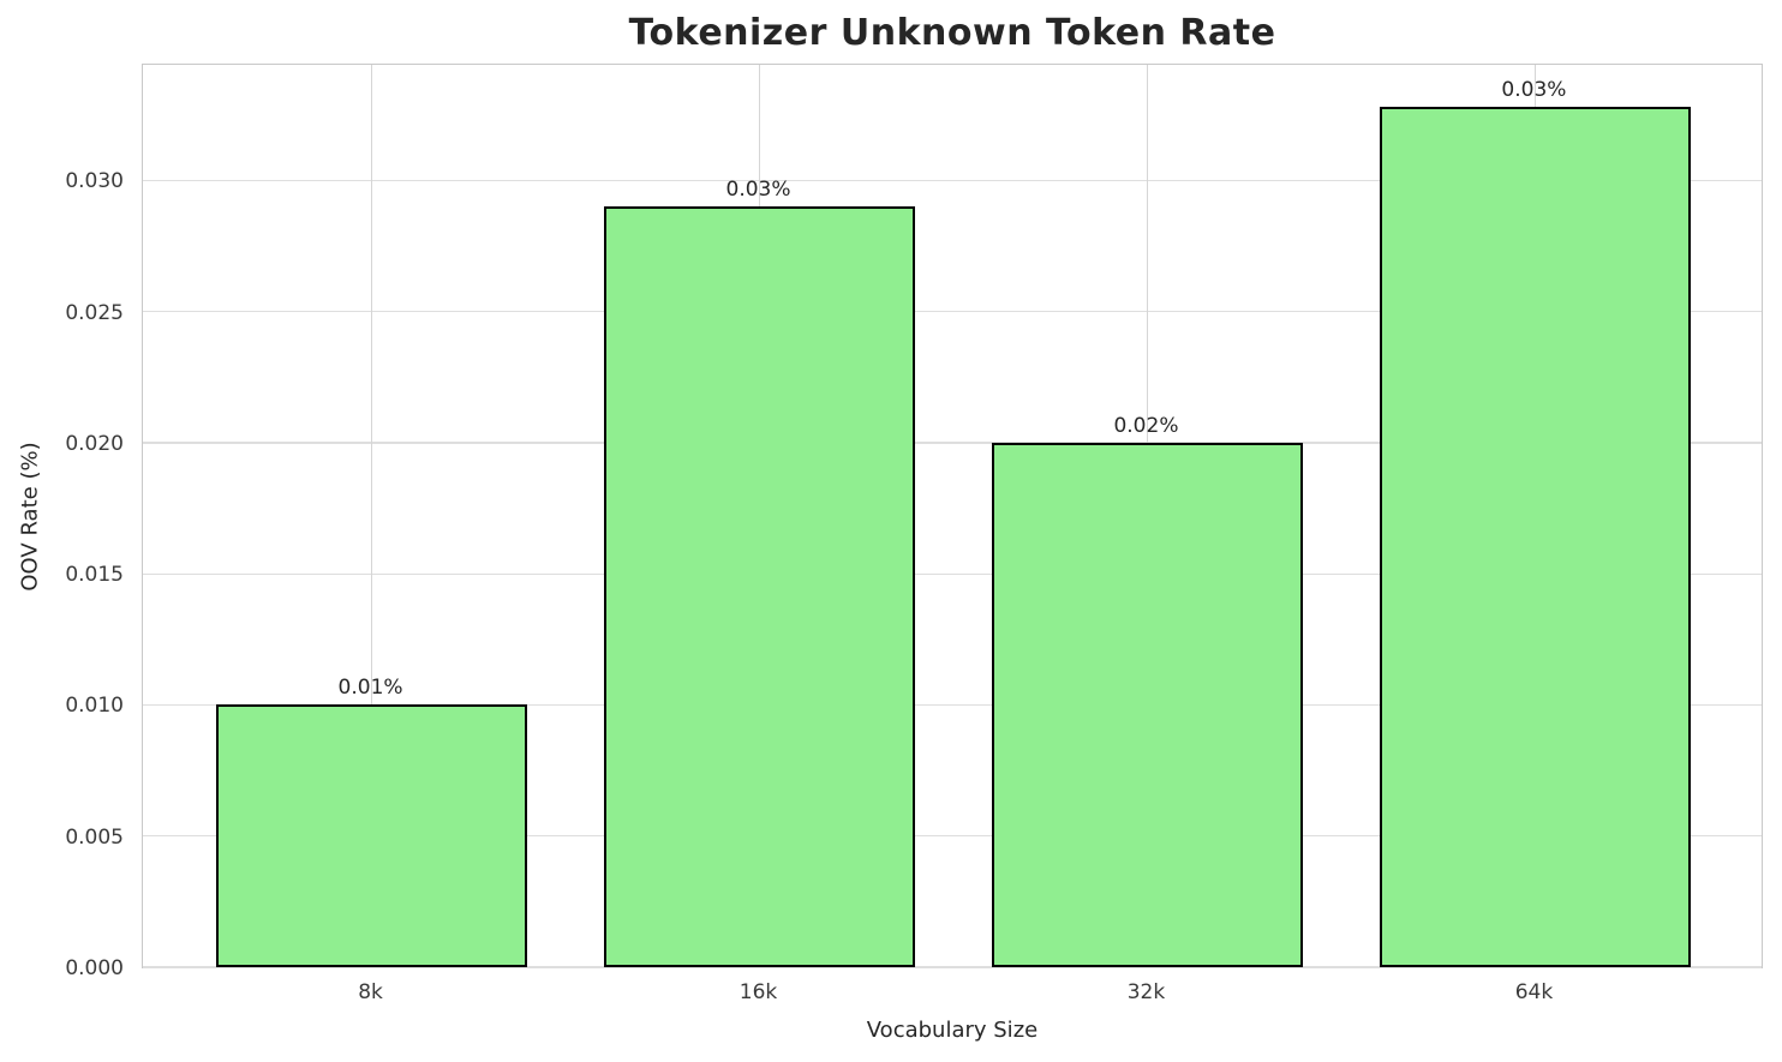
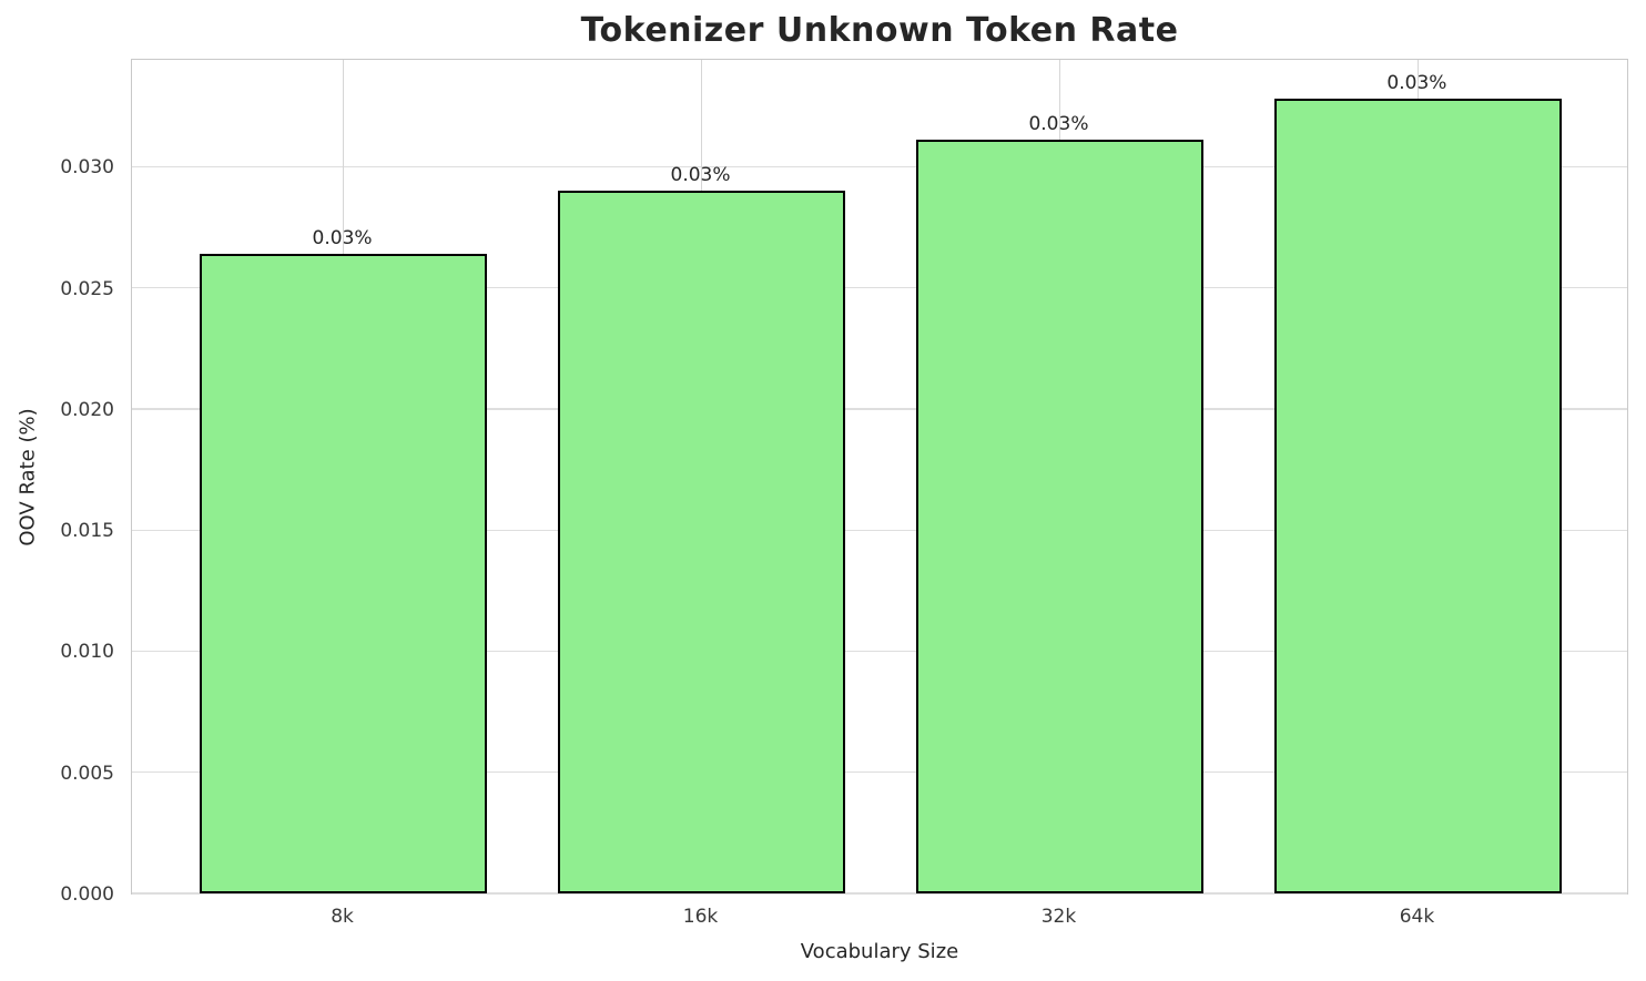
8k: 0.01% -> 0.03%
32k: 0.02% -> 0.03%
